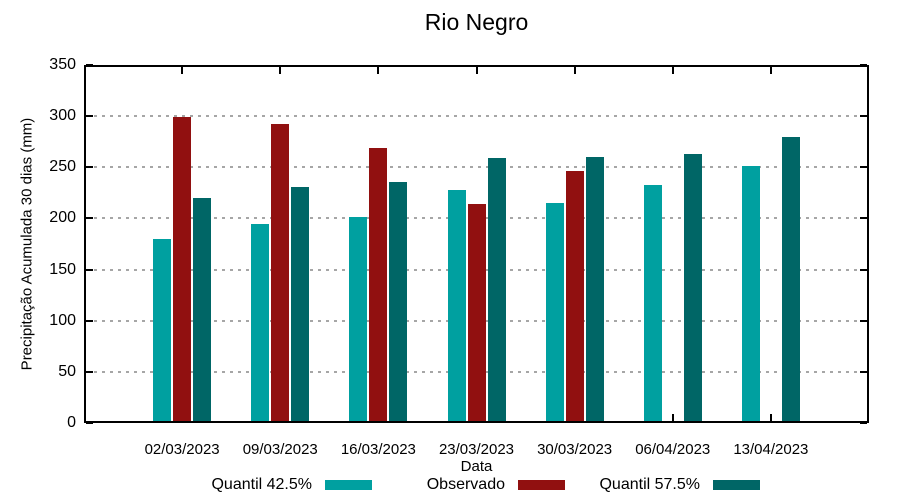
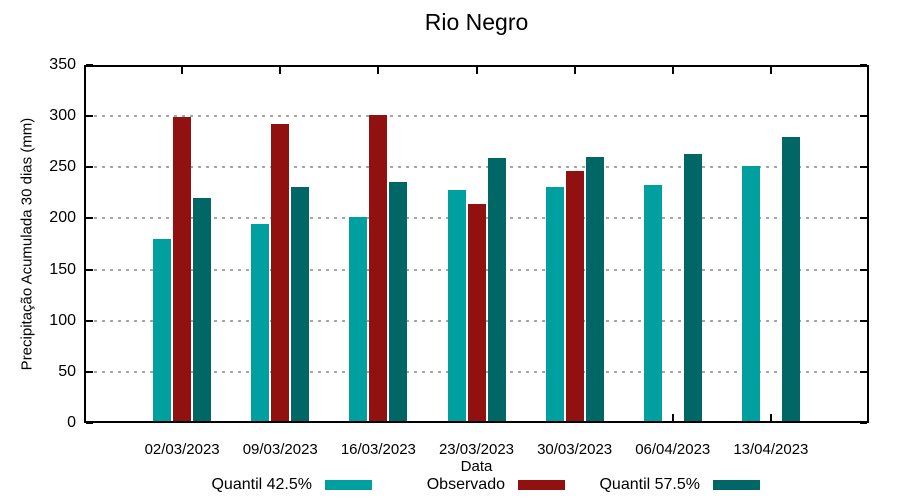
Observado/16/03/2023: 269 -> 301
Quantil 42.5%/30/03/2023: 215 -> 231
